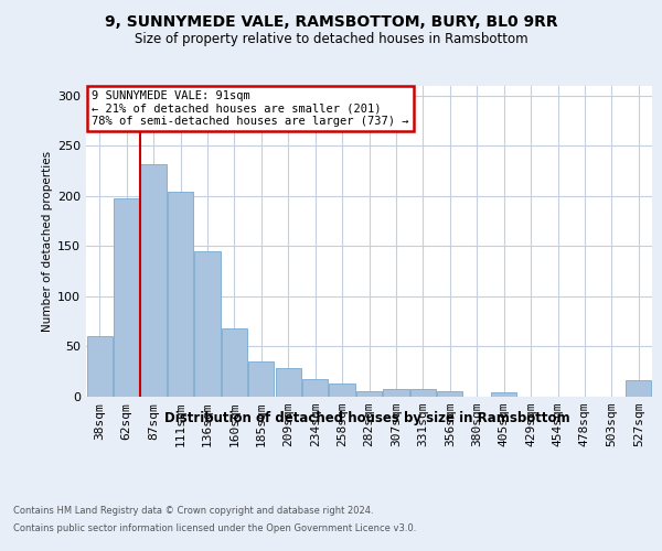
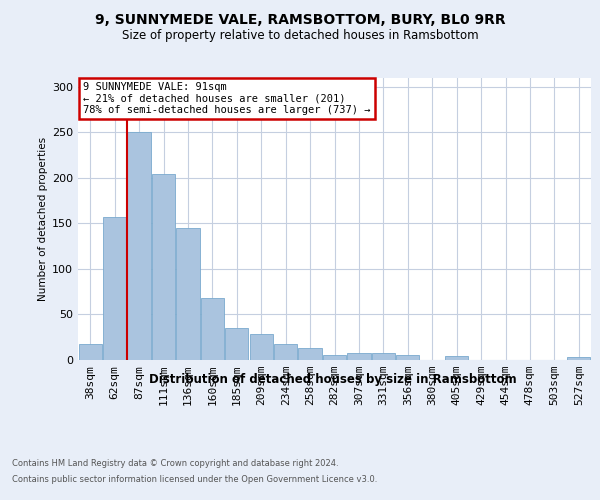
38sqm: 60 -> 18
62sqm: 198 -> 157
87sqm: 232 -> 250
527sqm: 16 -> 3
